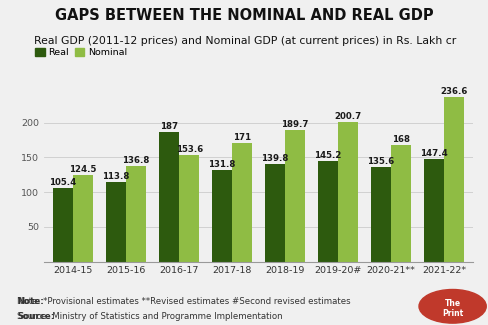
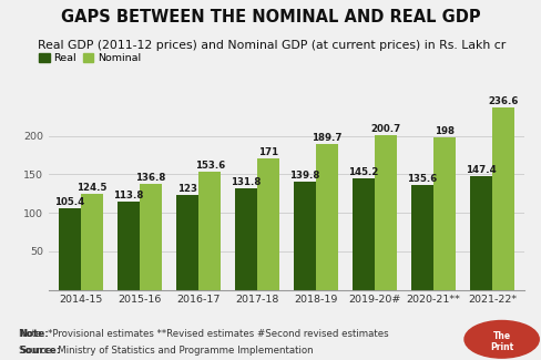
Real/2016-17: 187 -> 123
Nominal/2020-21**: 168 -> 198
